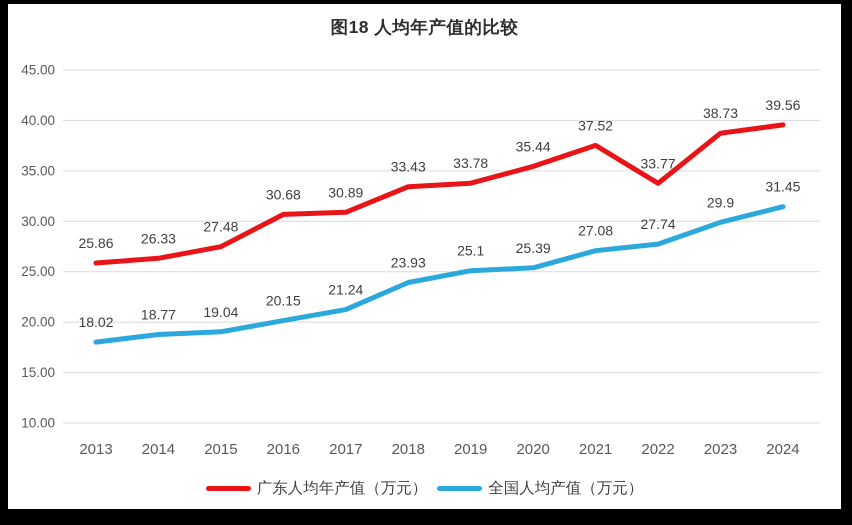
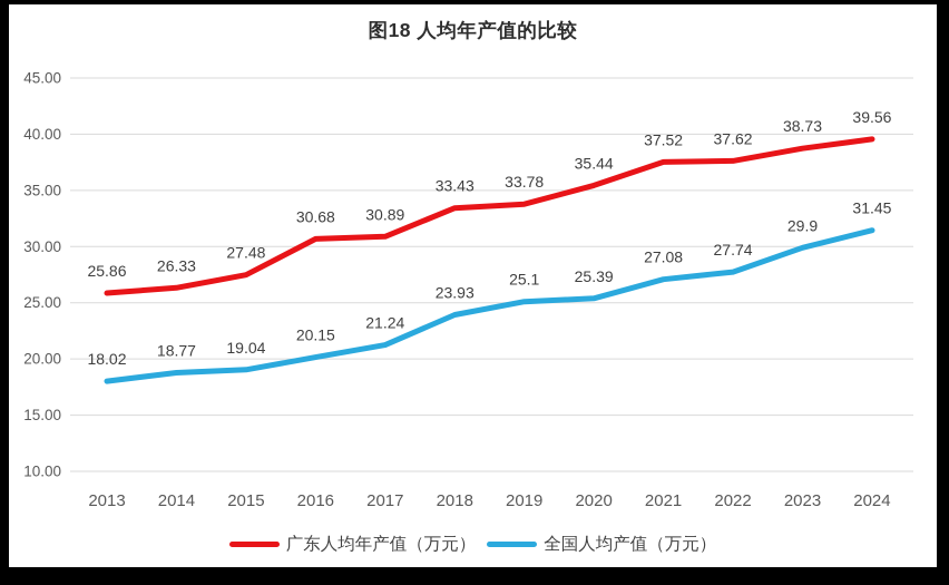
广东人均年产值（万元）/2022: 33.77 -> 37.62
